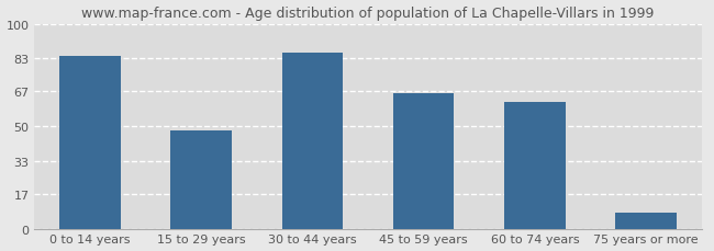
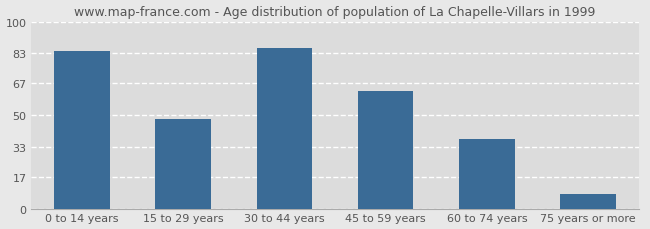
45 to 59 years: 66 -> 63
60 to 74 years: 62 -> 37
